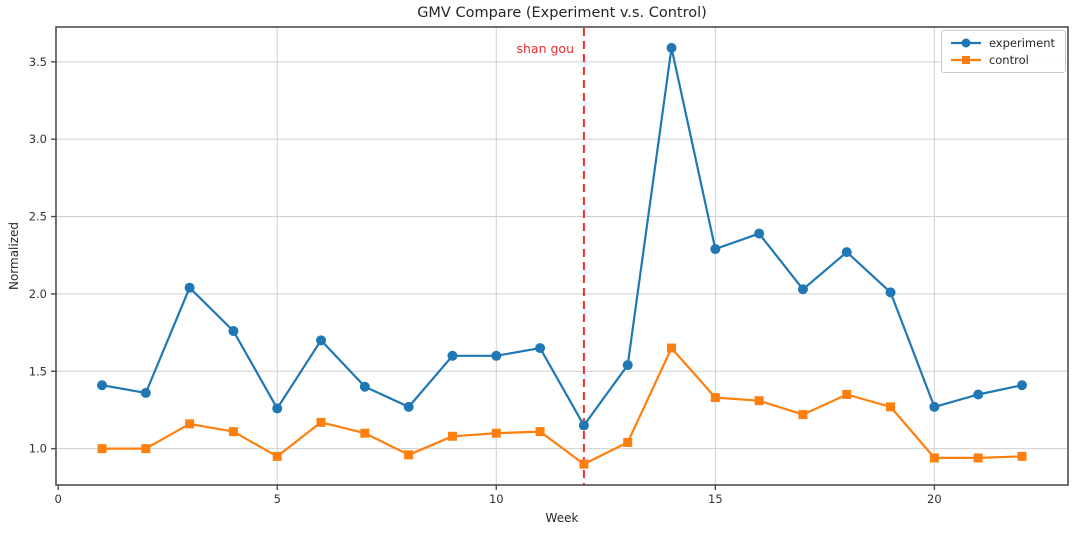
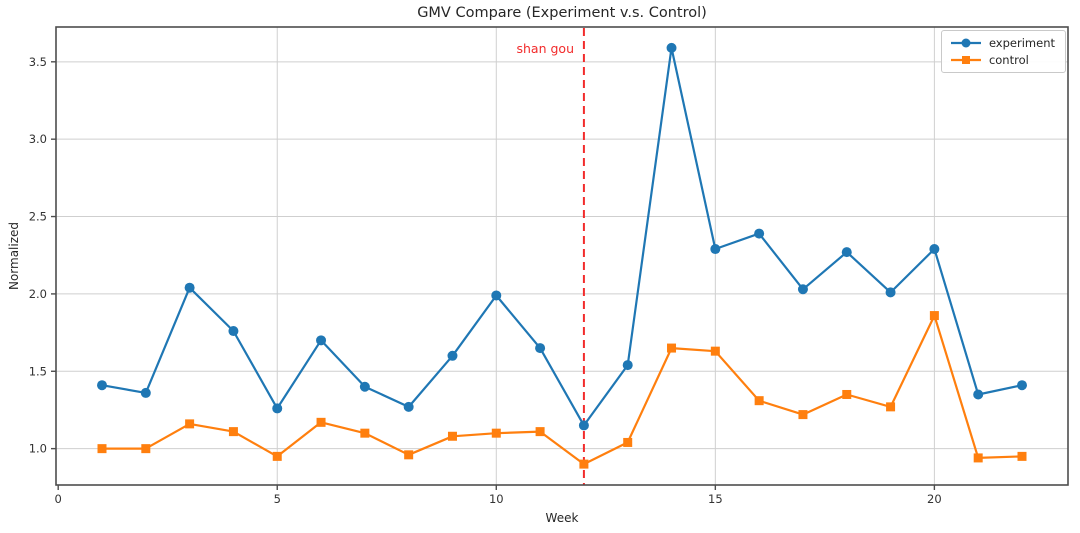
experiment/10: 1.60 -> 1.99
control/15: 1.33 -> 1.63
experiment/20: 1.27 -> 2.29
control/20: 0.94 -> 1.86
